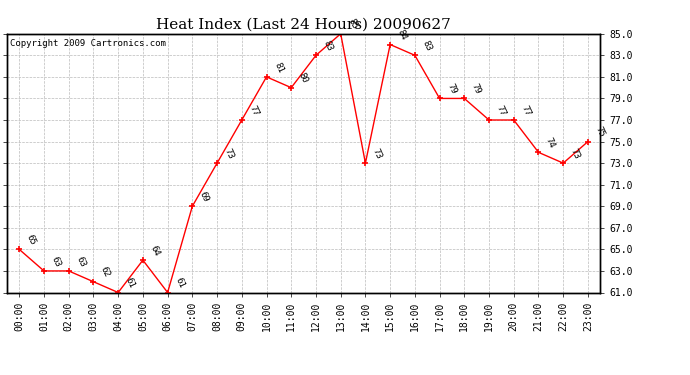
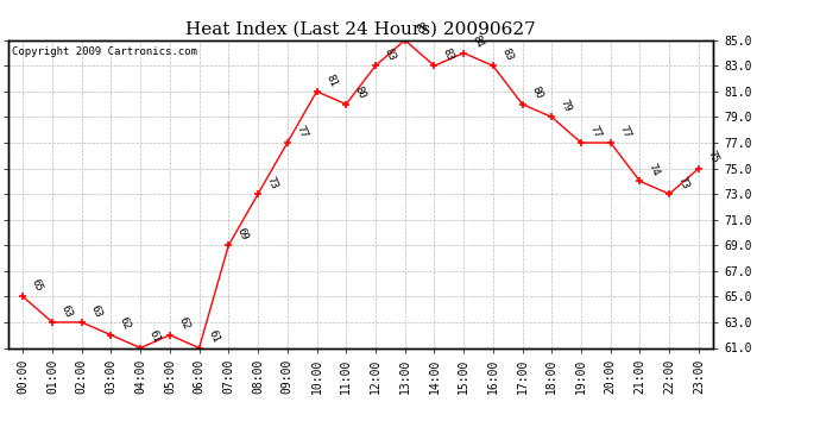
05:00: 64 -> 62
14:00: 73 -> 83
17:00: 79 -> 80
